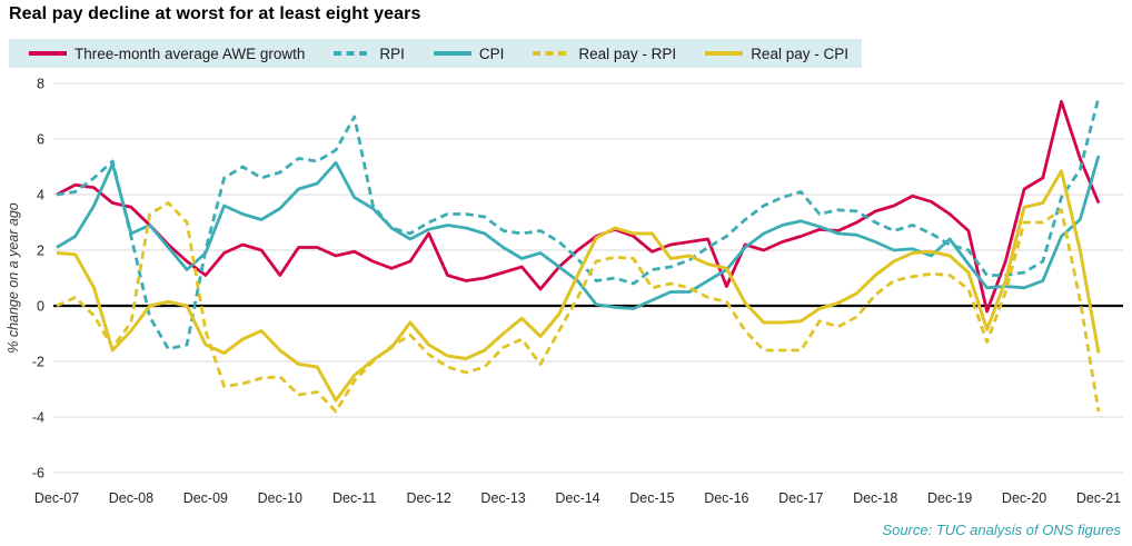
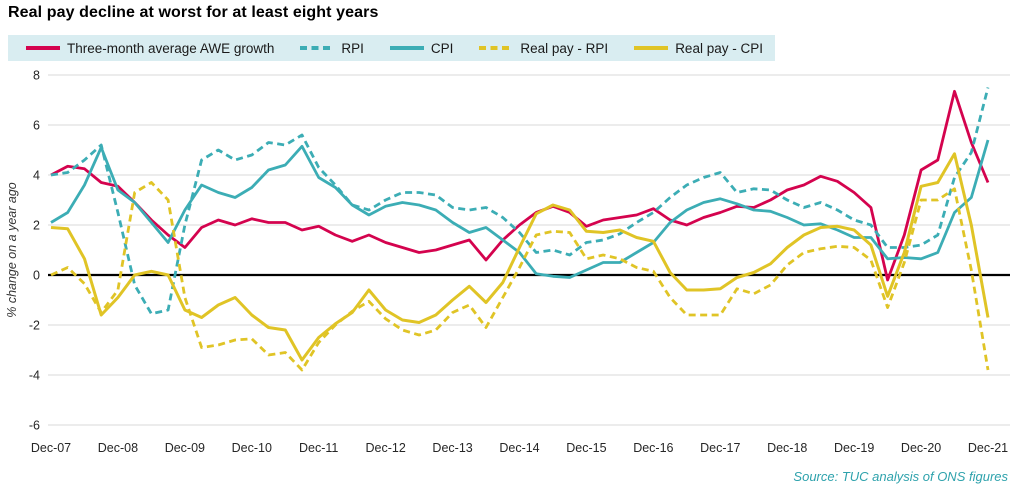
CPI/Dec-08: 2.6 -> 3.4
CPI/Dec-09: 1.9 -> 2.6
Three-month average AWE growth/Dec-10: 1.1 -> 2.2
RPI/Dec-11: 6.8 -> 4.3
Three-month average AWE growth/Dec-12: 2.6 -> 1.3
Real pay - CPI/Dec-15: 2.6 -> 1.8
Three-month average AWE growth/Dec-16: 0.7 -> 2.6
CPI/Dec-19: 2.4 -> 1.5
